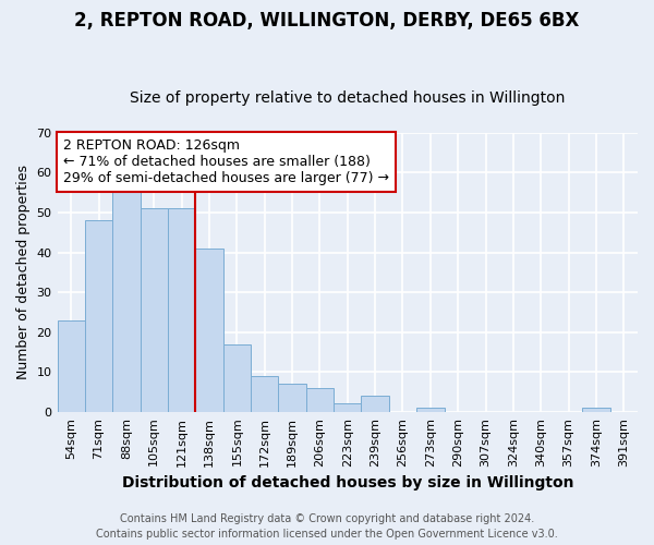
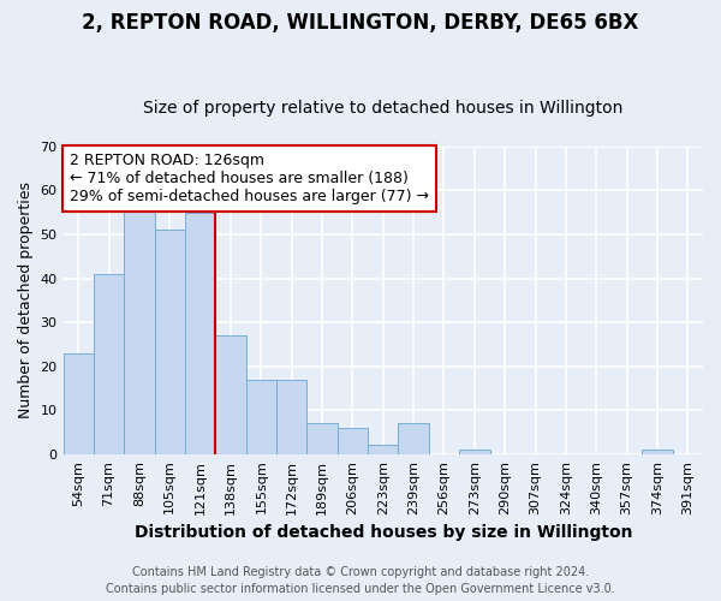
71sqm: 48 -> 41
121sqm: 51 -> 55
138sqm: 41 -> 27
172sqm: 9 -> 17
239sqm: 4 -> 7
